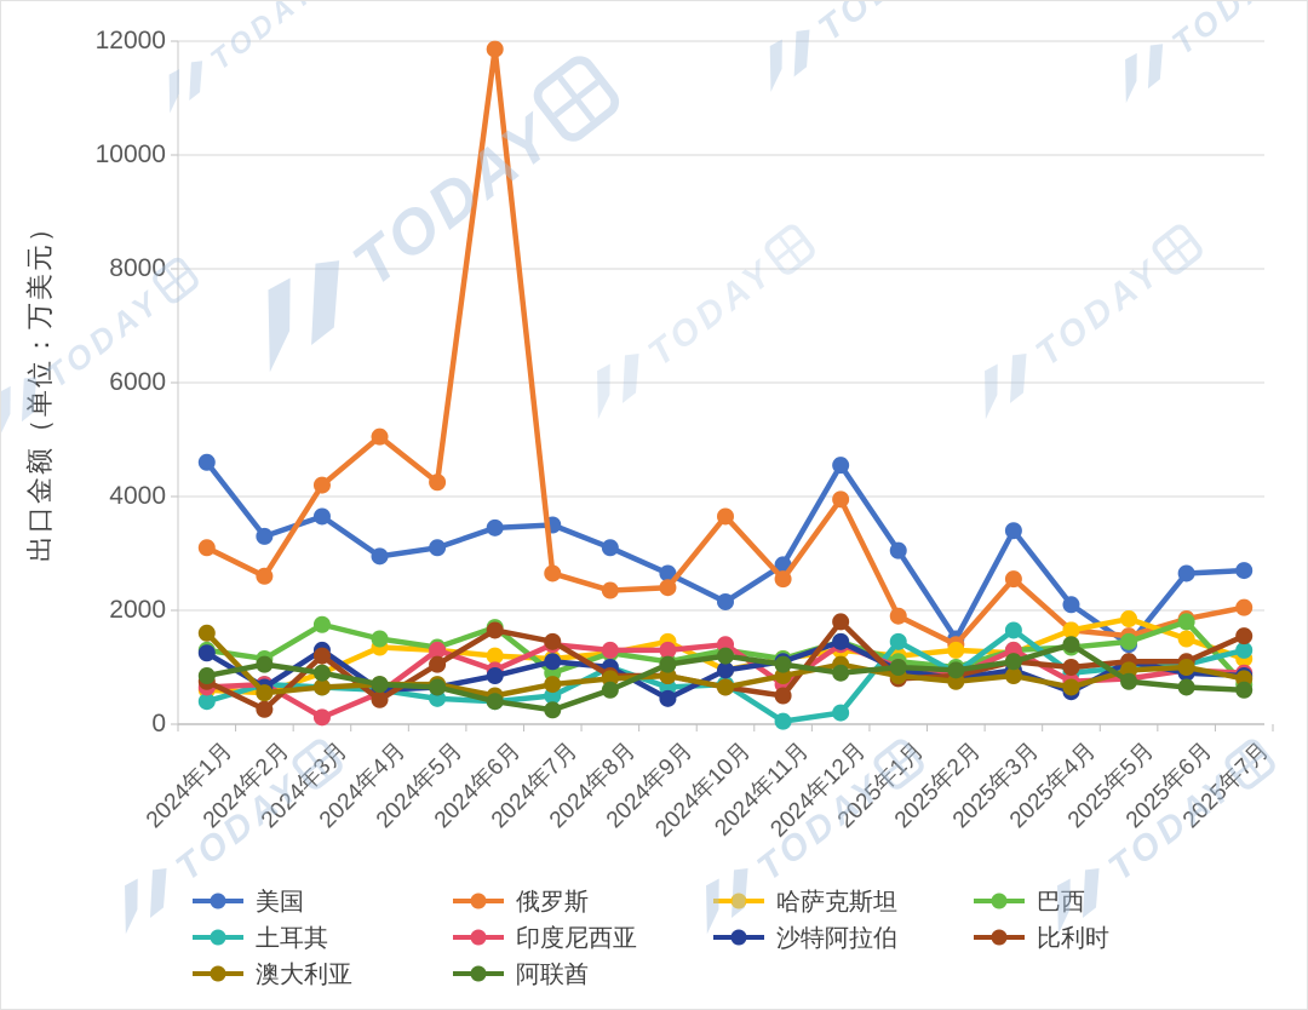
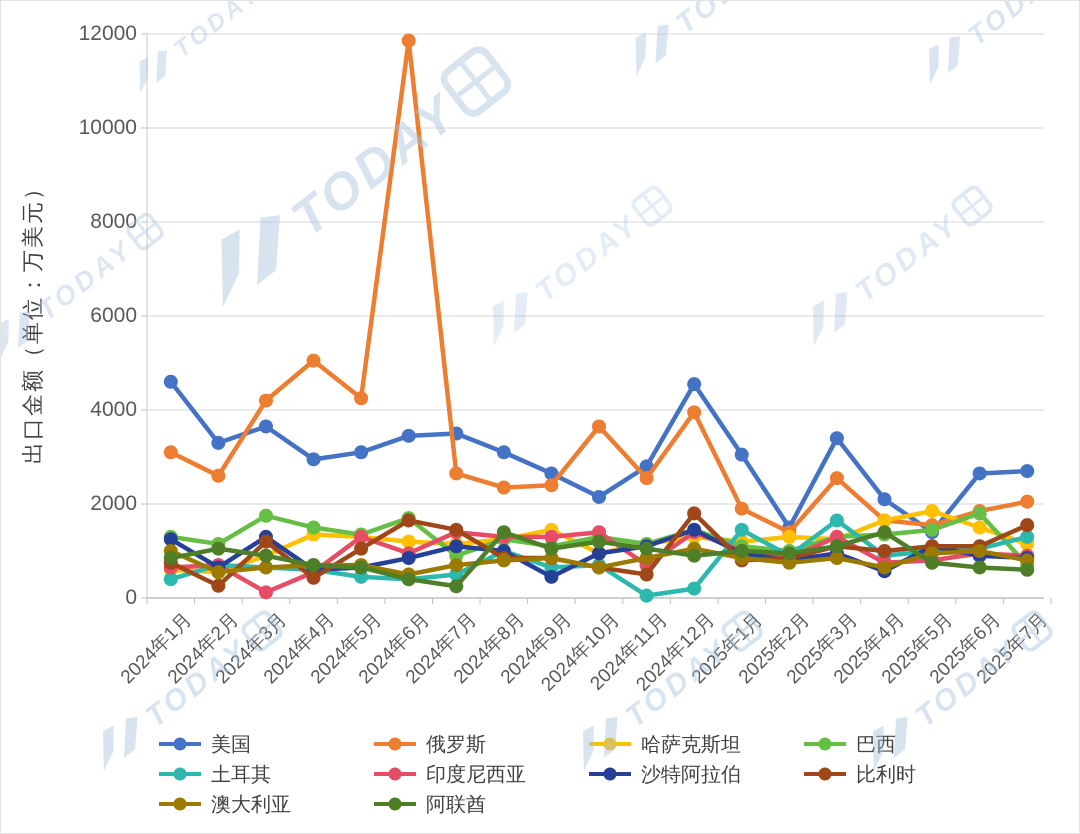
澳大利亚/2024年1月: 1600 -> 1000
阿联酋/2024年8月: 600 -> 1400
